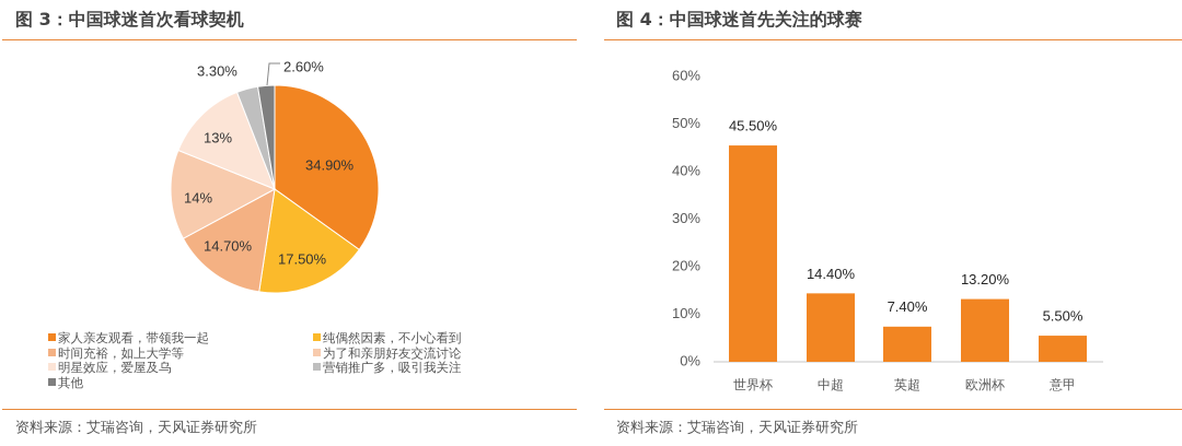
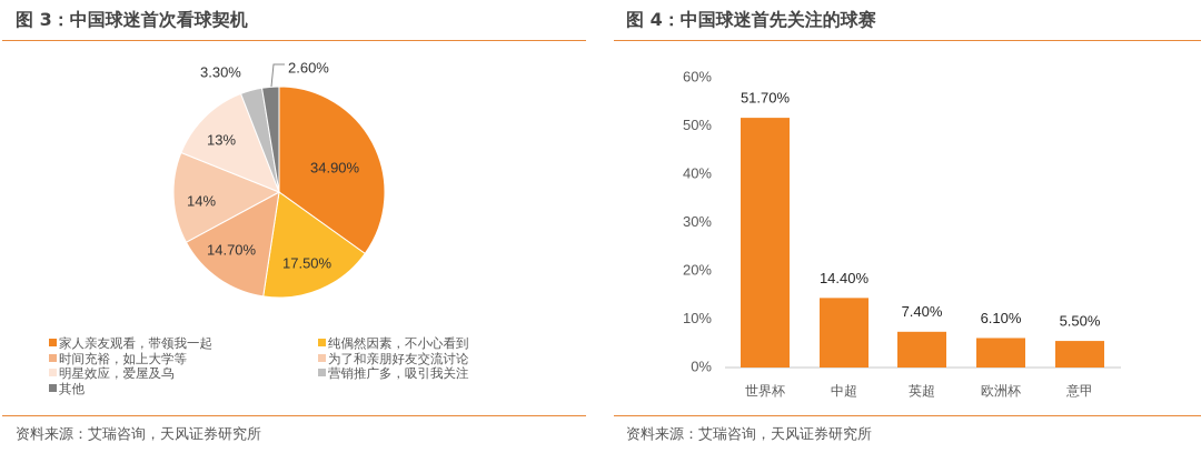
图 4：中国球迷首先关注的球赛/世界杯: 45.50% -> 51.70%
图 4：中国球迷首先关注的球赛/欧洲杯: 13.20% -> 6.10%
